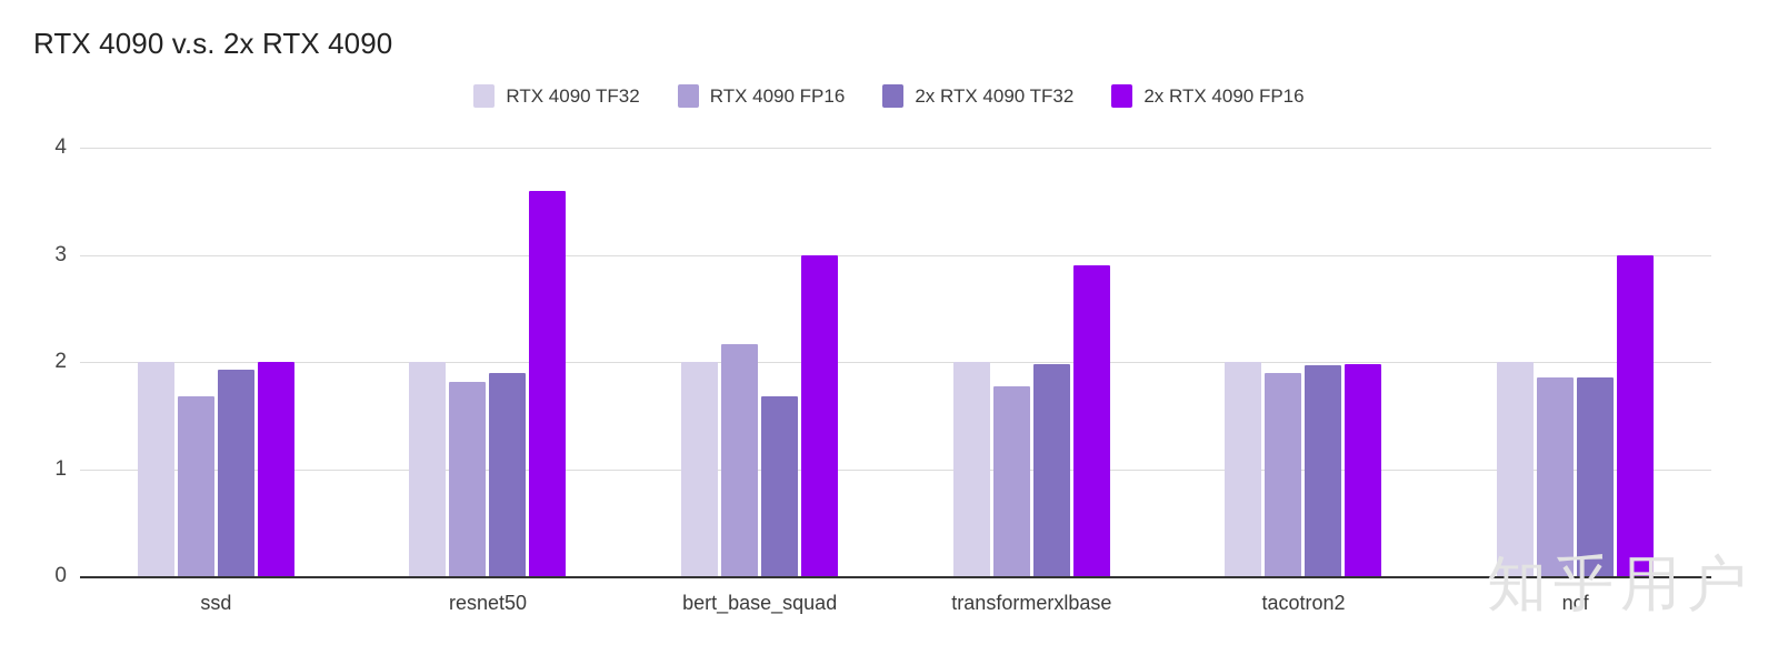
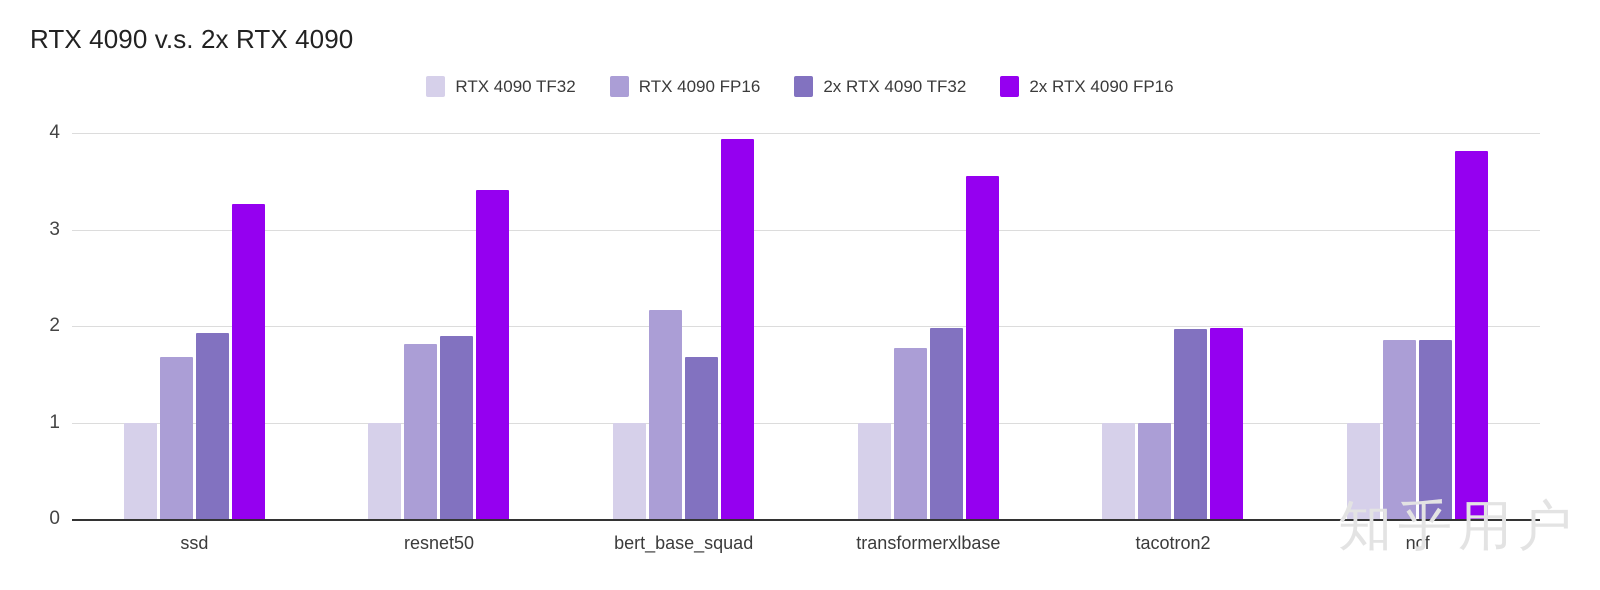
RTX 4090 TF32/ssd: 2 -> 1
2x RTX 4090 FP16/ssd: 2.0 -> 3.3
RTX 4090 TF32/resnet50: 2 -> 1
2x RTX 4090 FP16/resnet50: 3.6 -> 3.4
RTX 4090 TF32/bert_base_squad: 2 -> 1
2x RTX 4090 FP16/bert_base_squad: 3.0 -> 3.9
RTX 4090 TF32/transformerxlbase: 2 -> 1
2x RTX 4090 FP16/transformerxlbase: 2.9 -> 3.5
RTX 4090 TF32/tacotron2: 2 -> 1
RTX 4090 FP16/tacotron2: 1.9 -> 1.0
RTX 4090 TF32/ncf: 2 -> 1
2x RTX 4090 FP16/ncf: 3.0 -> 3.8
